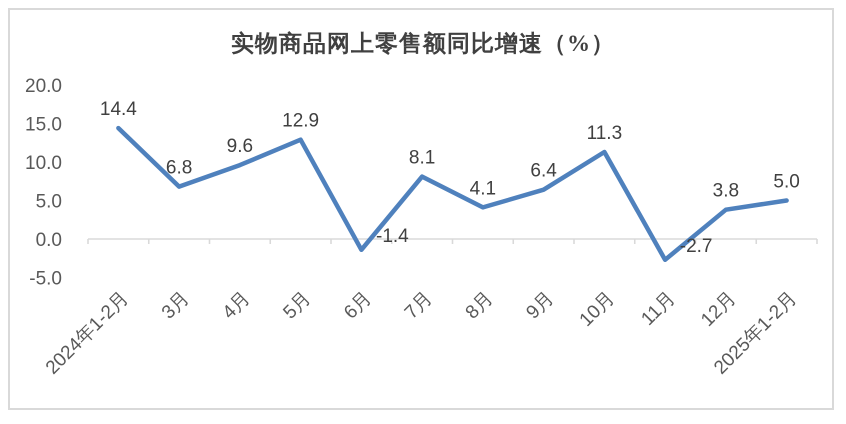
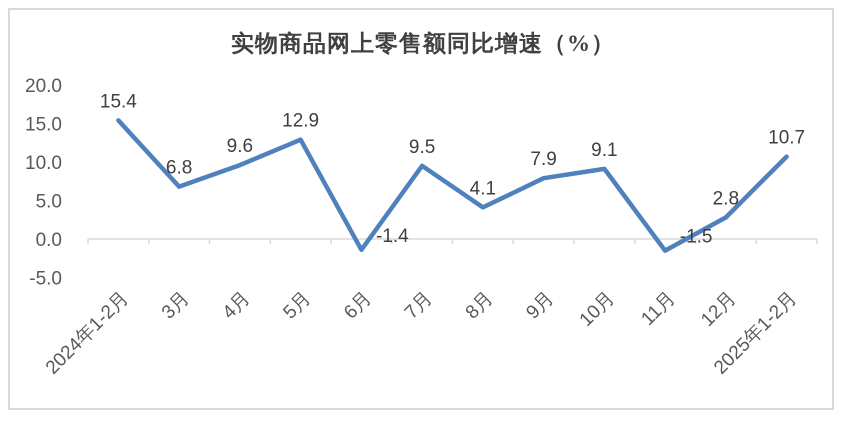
2024年1-2月: 14.4 -> 15.4
7月: 8.1 -> 9.5
9月: 6.4 -> 7.9
10月: 11.3 -> 9.1
11月: -2.7 -> -1.5
12月: 3.8 -> 2.8
2025年1-2月: 5.0 -> 10.7
